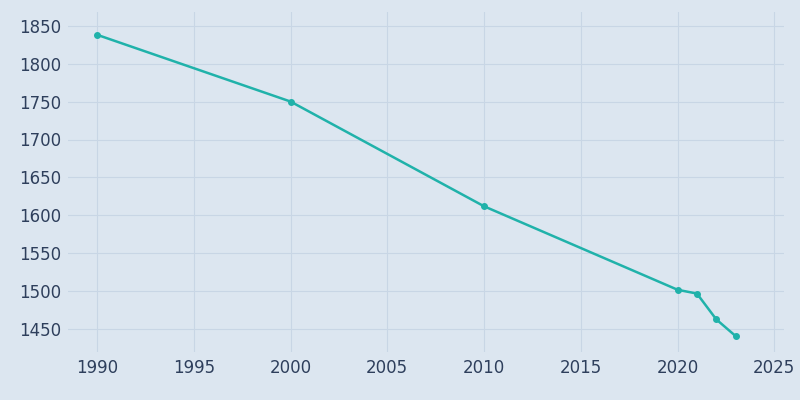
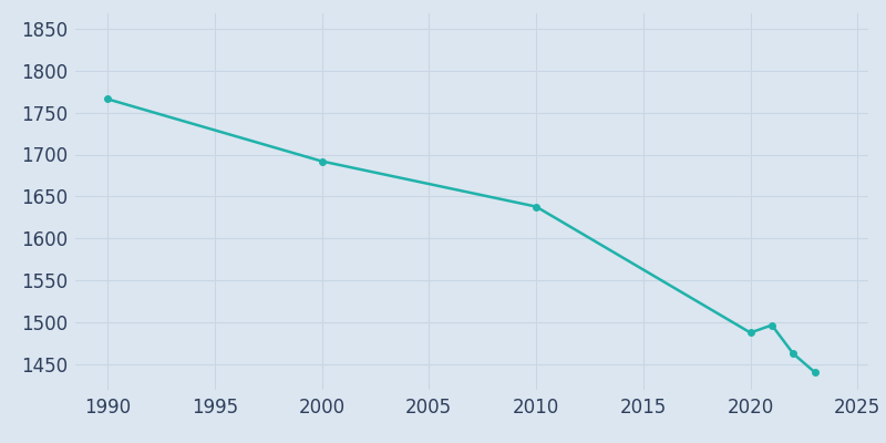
1990: 1838 -> 1766
2000: 1750 -> 1692
2010: 1612 -> 1638
2020: 1502 -> 1488
